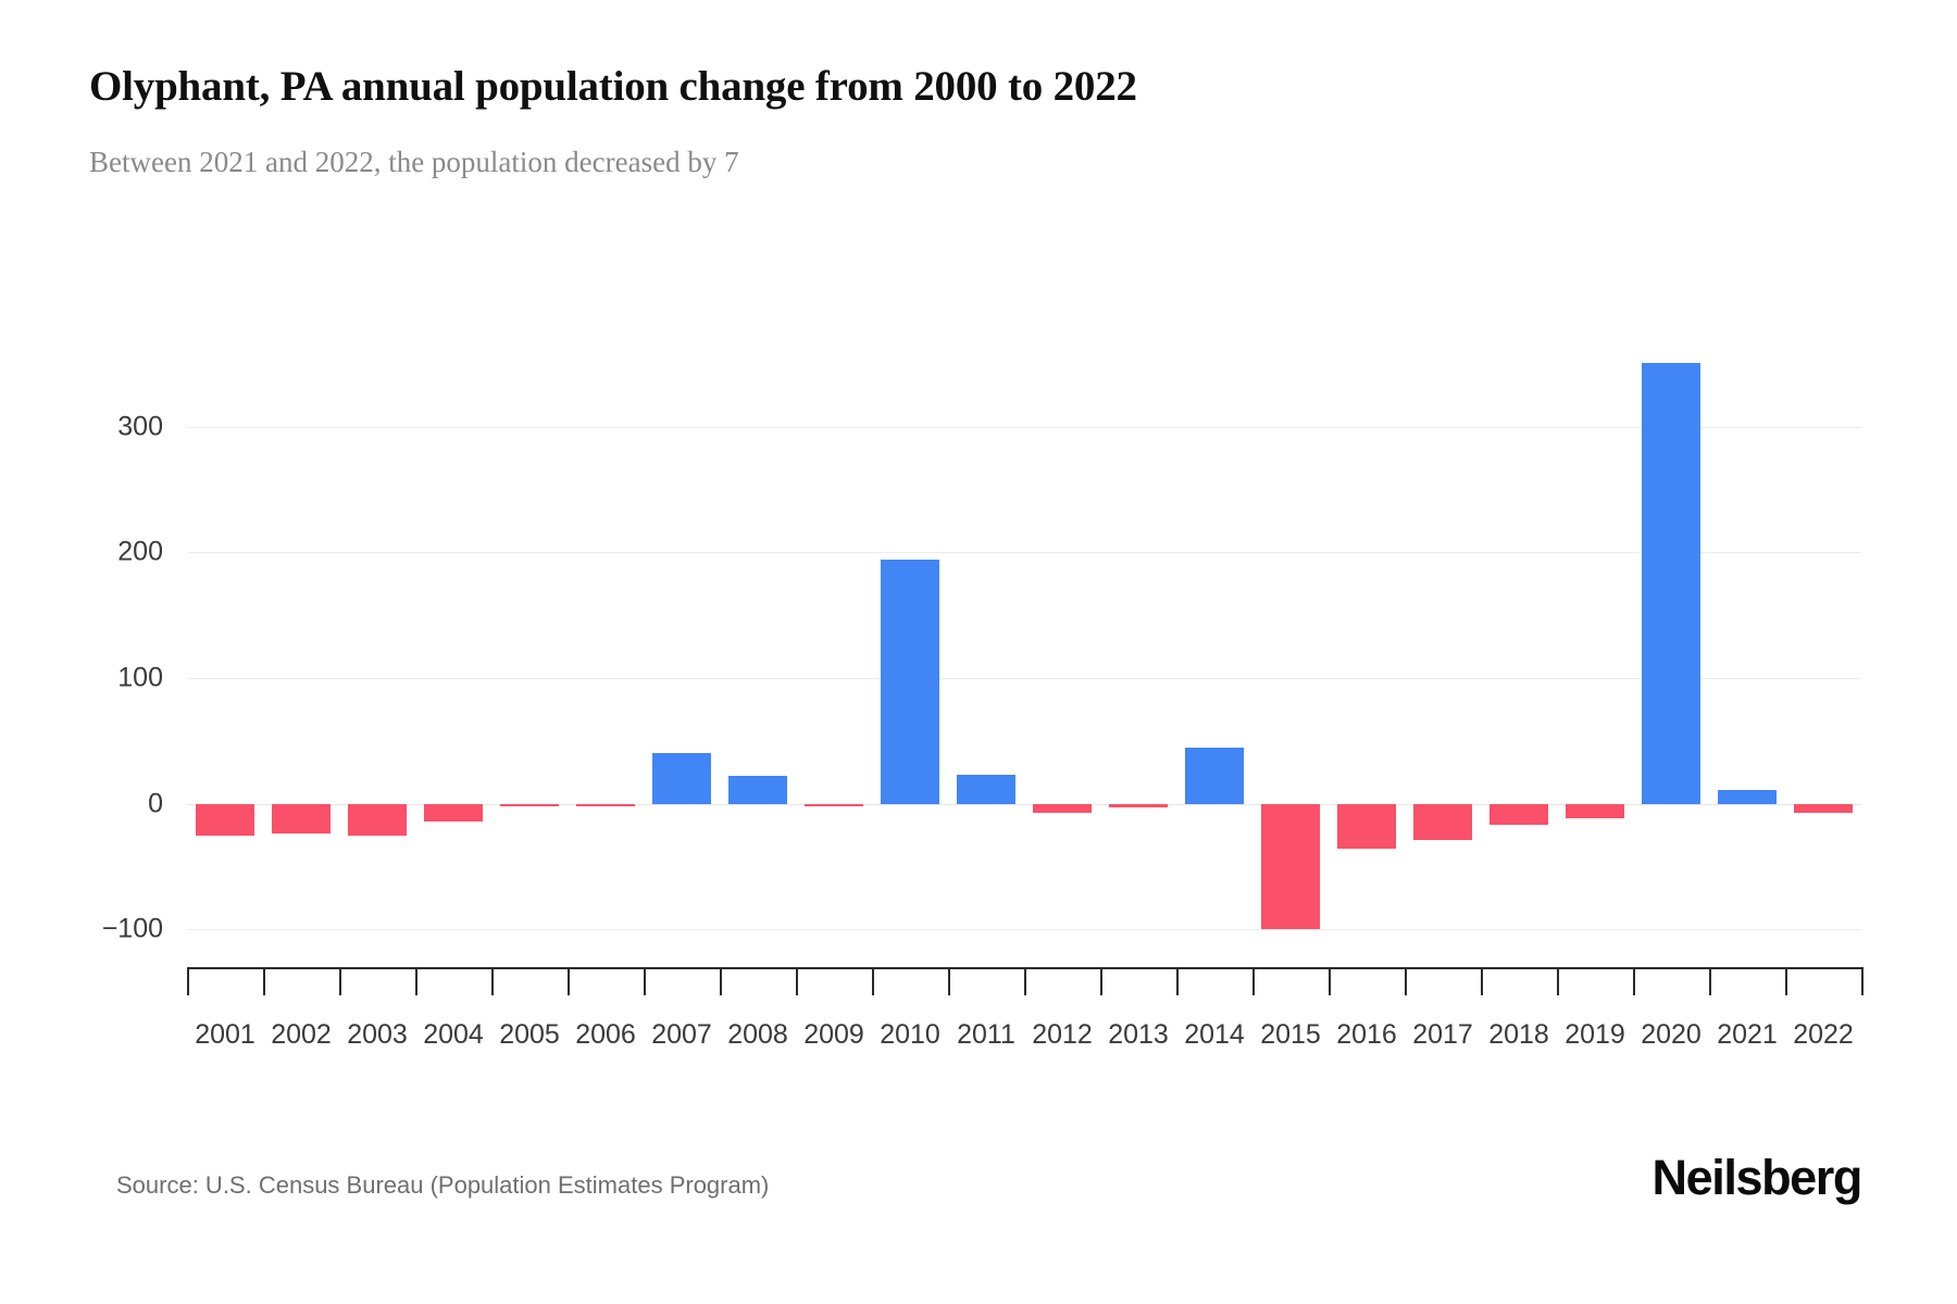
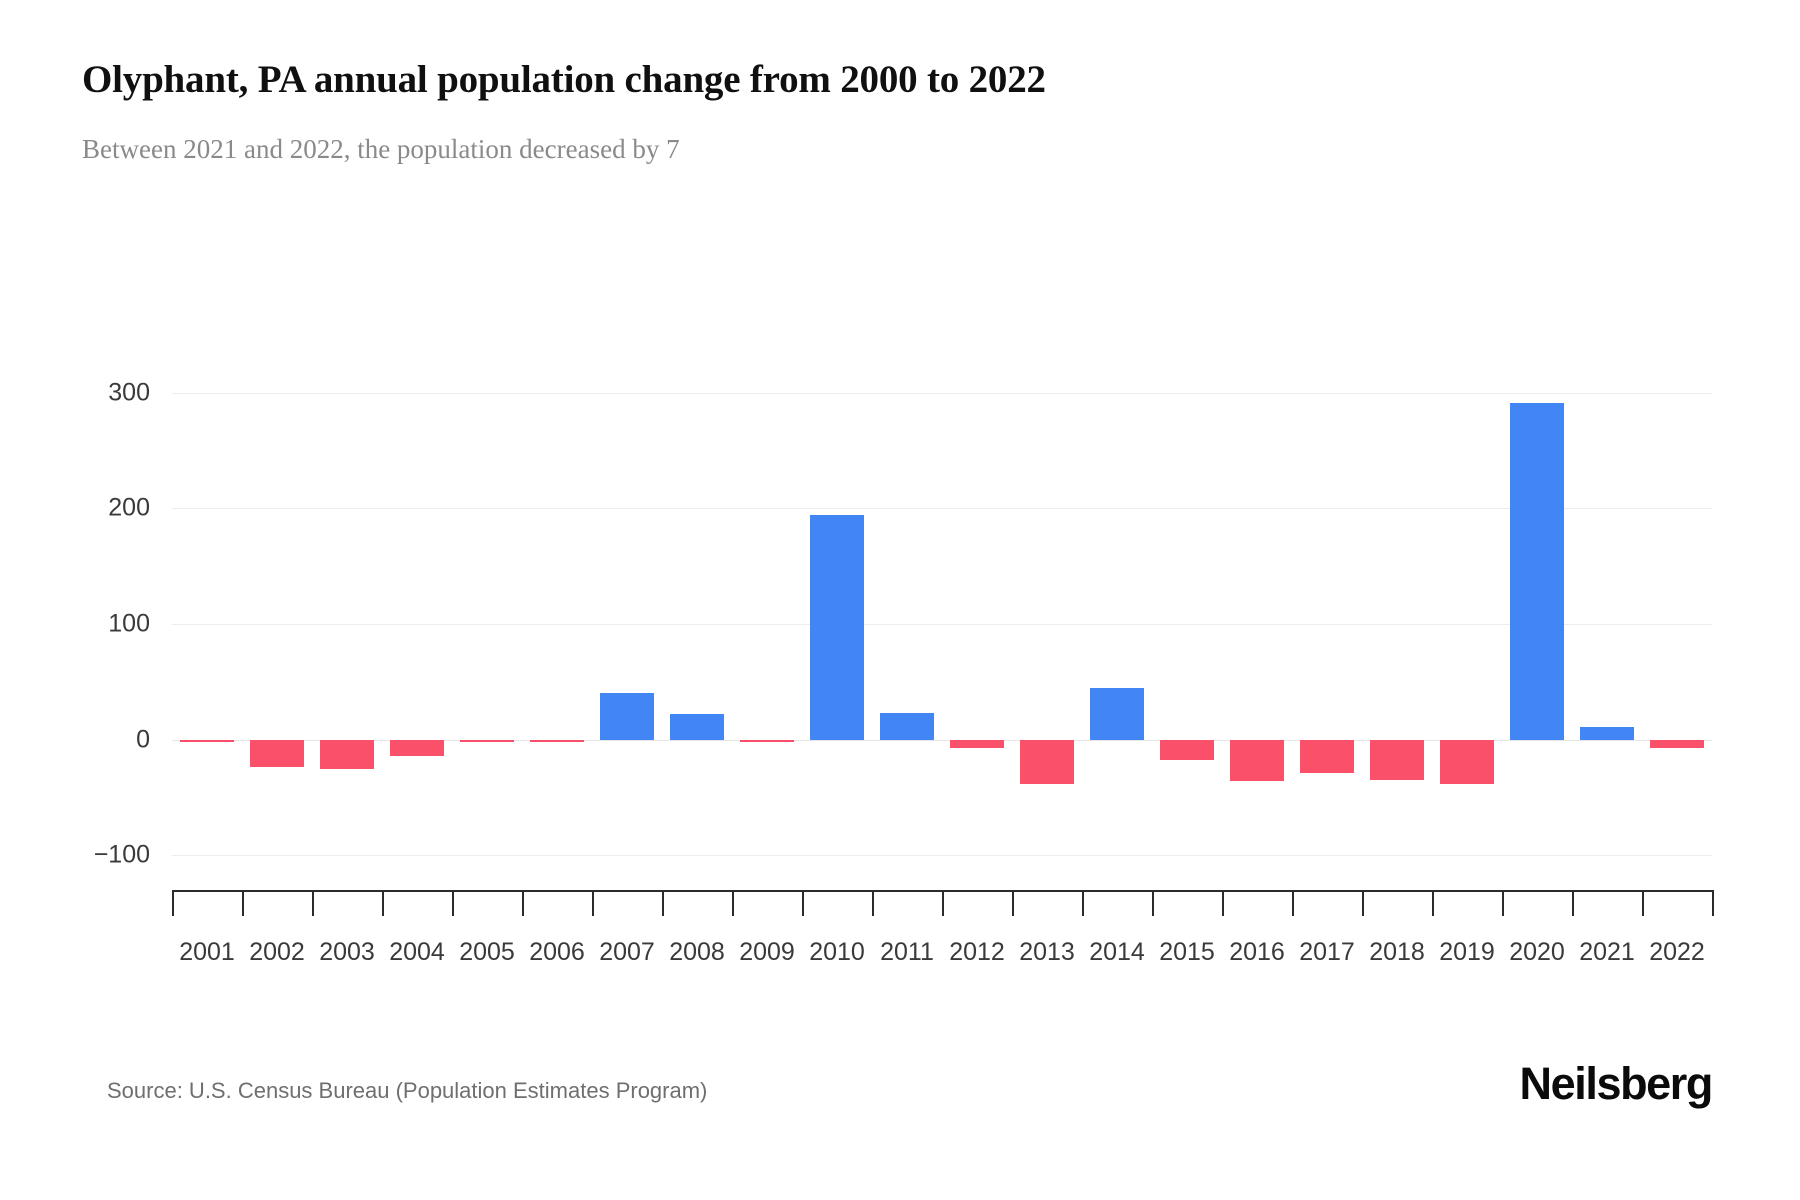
2001: -25 -> -2
2013: -3 -> -38
2015: -100 -> -18
2018: -17 -> -35
2019: -12 -> -38
2020: 351 -> 291
